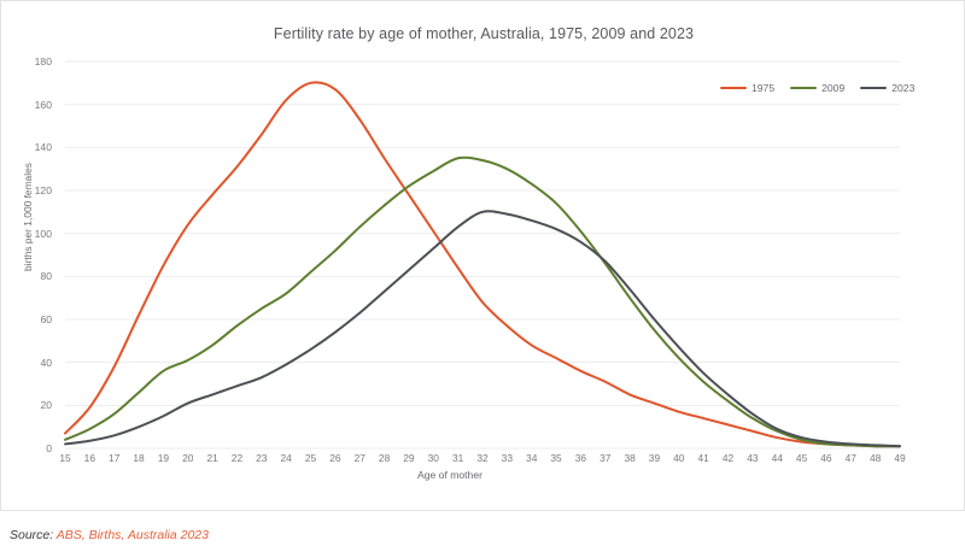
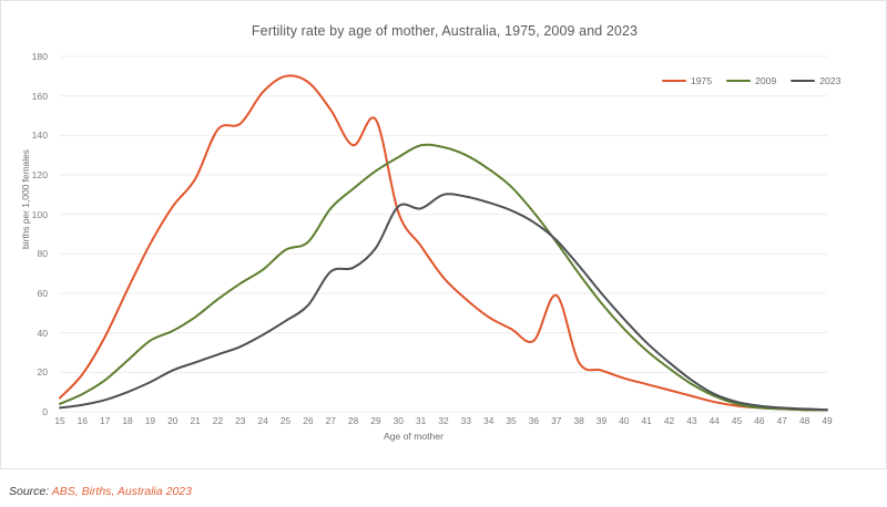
1975/22: 131 -> 143
2009/26: 92 -> 86
2023/27: 63 -> 71
1975/29: 118 -> 148
2023/30: 93 -> 104
1975/37: 31 -> 59
